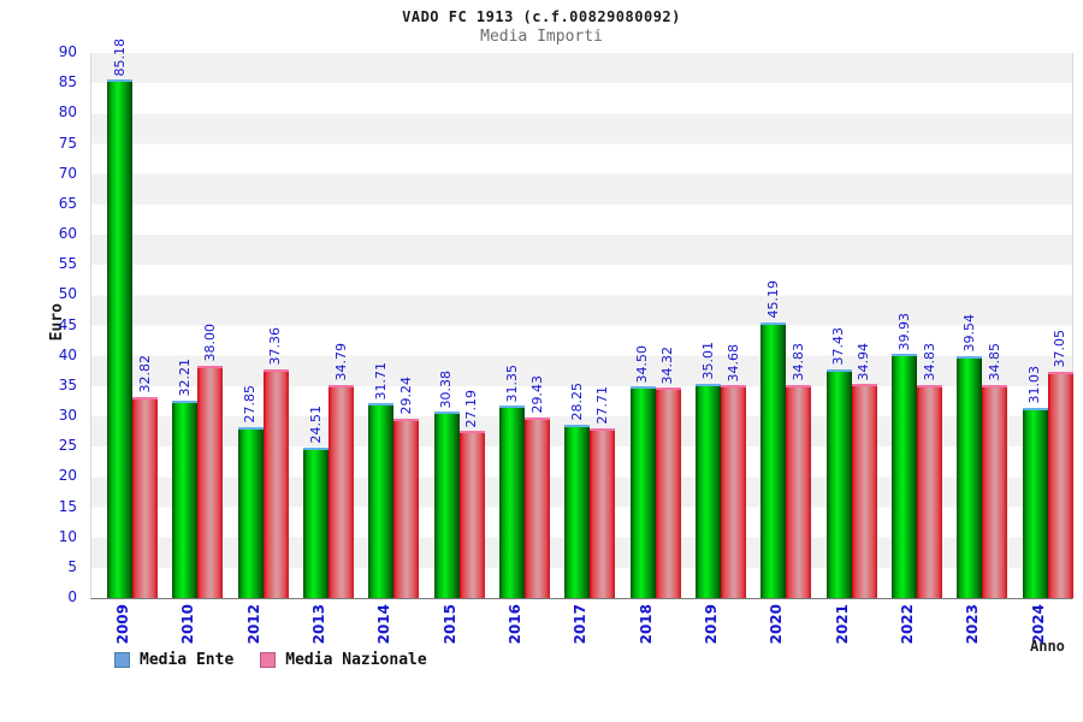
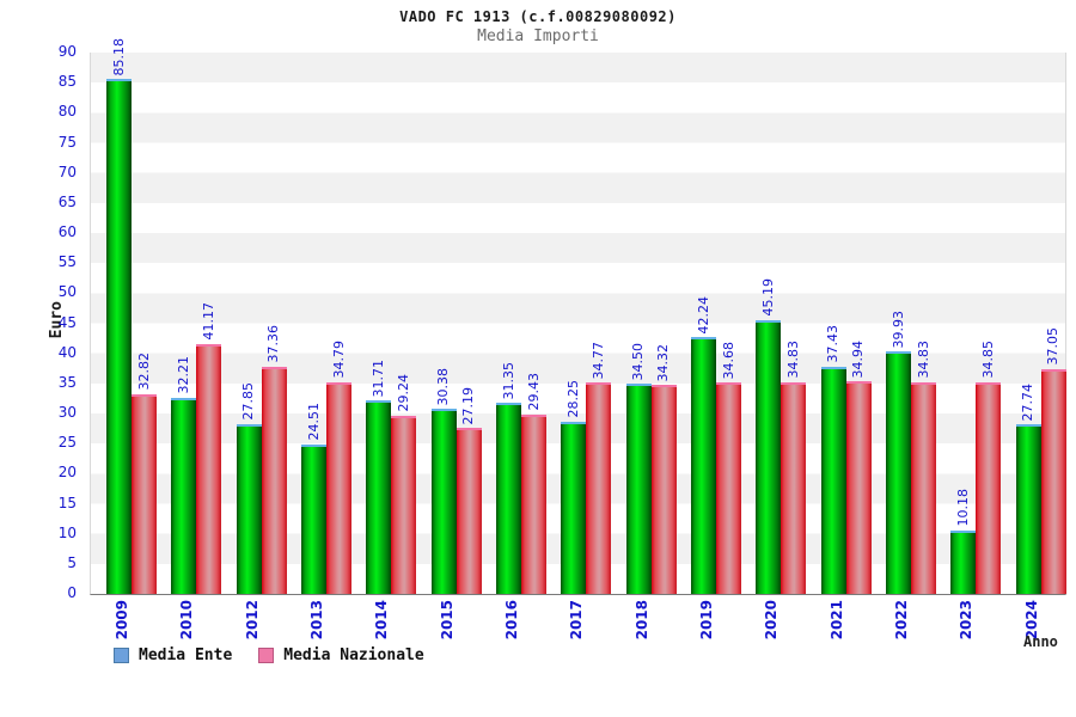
Media Nazionale/2010: 38.00 -> 41.17
Media Nazionale/2017: 27.71 -> 34.77
Media Ente/2019: 35.01 -> 42.24
Media Ente/2023: 39.54 -> 10.18
Media Ente/2024: 31.03 -> 27.74
